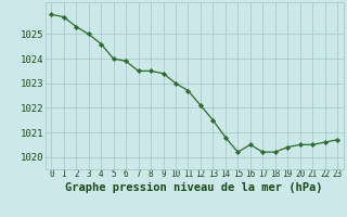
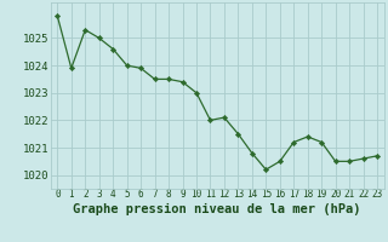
1: 1025.7 -> 1023.9
11: 1022.7 -> 1022.0
17: 1020.2 -> 1021.2
18: 1020.2 -> 1021.4
19: 1020.4 -> 1021.2
